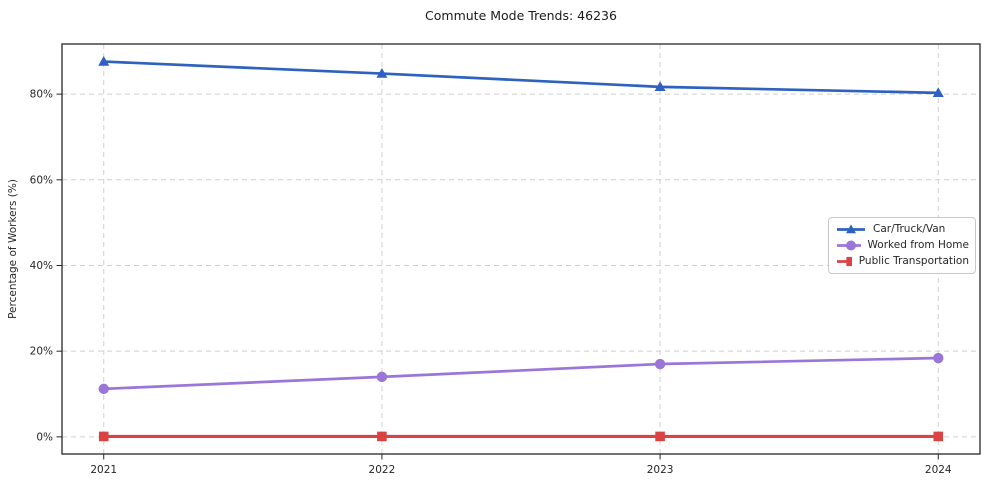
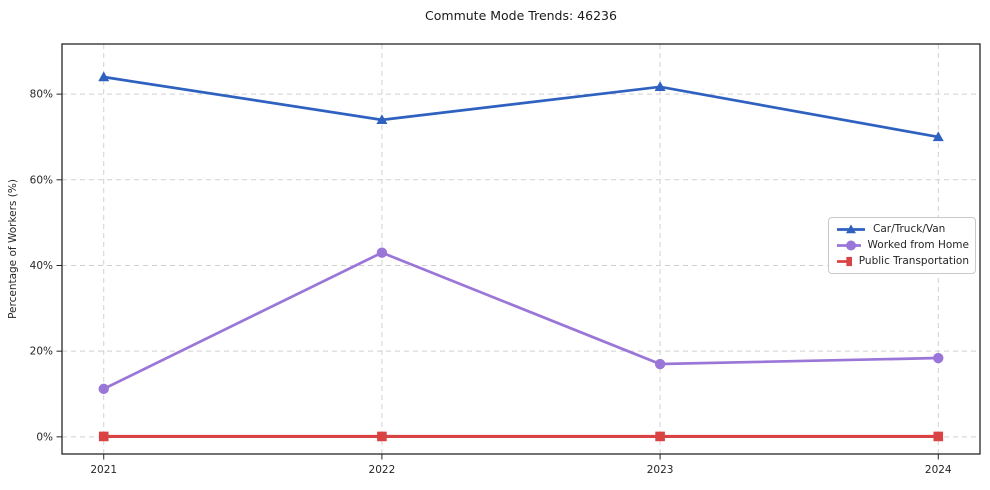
Car/Truck/Van/2021: 88% -> 84%
Car/Truck/Van/2022: 85% -> 74%
Worked from Home/2022: 14% -> 43%
Car/Truck/Van/2024: 80% -> 70%
